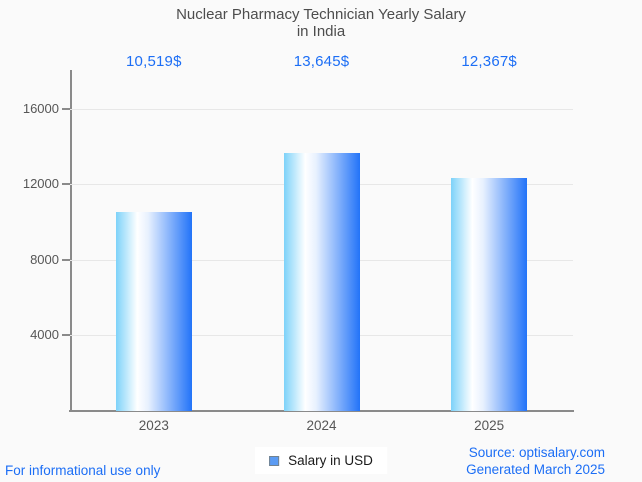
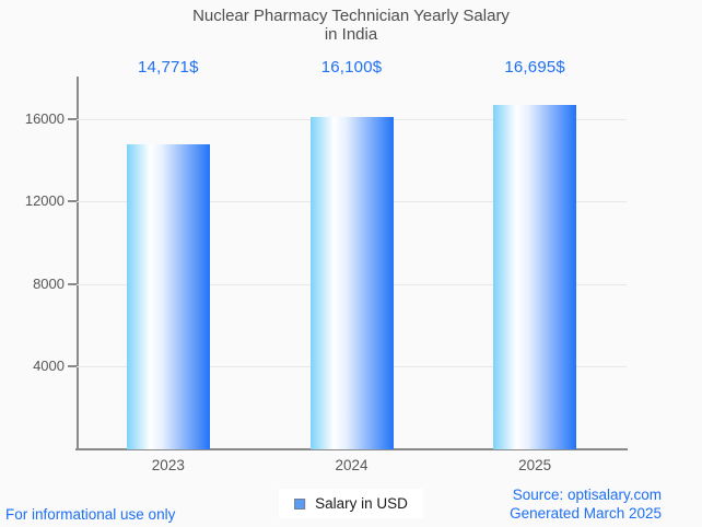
2023: 10,519 -> 14,771
2024: 13,645 -> 16,100
2025: 12,367 -> 16,695
